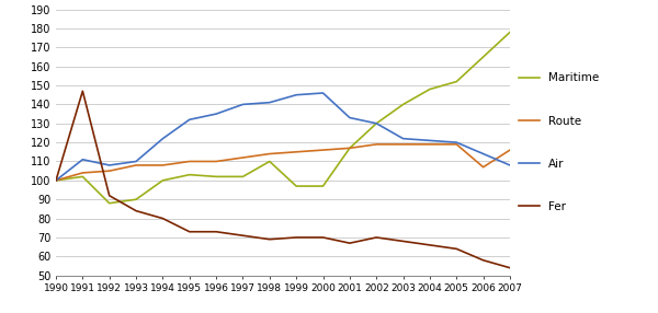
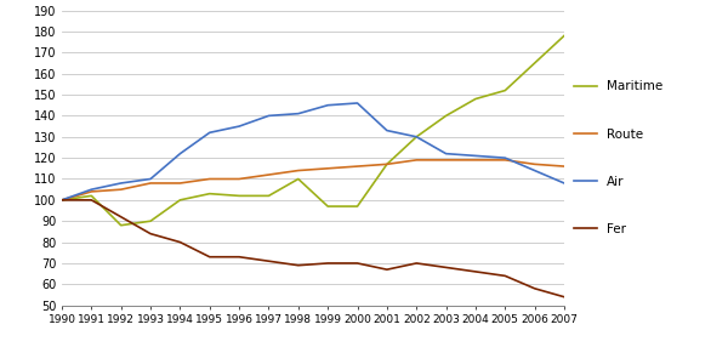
Air/1991: 111 -> 105
Fer/1991: 147 -> 100
Route/2006: 107 -> 117
